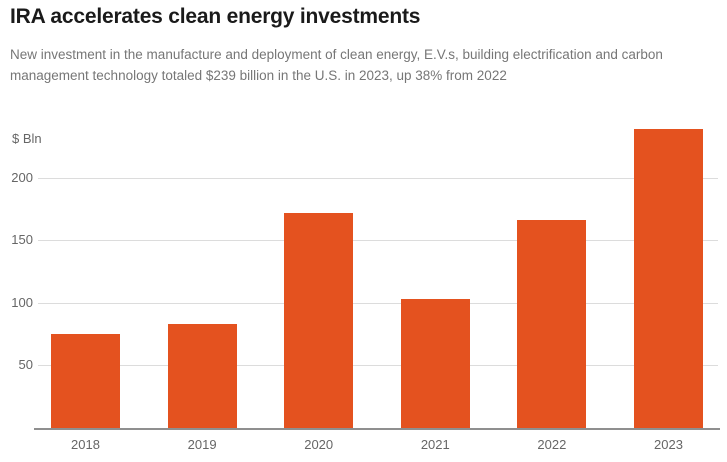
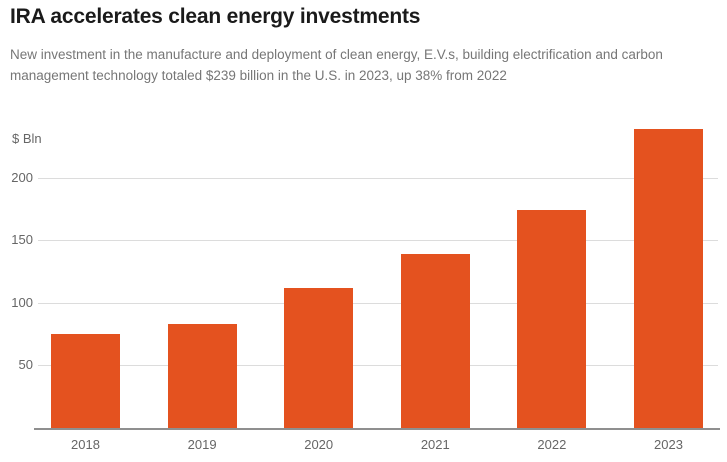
2020: 172 -> 112
2021: 103 -> 139
2022: 166 -> 174
